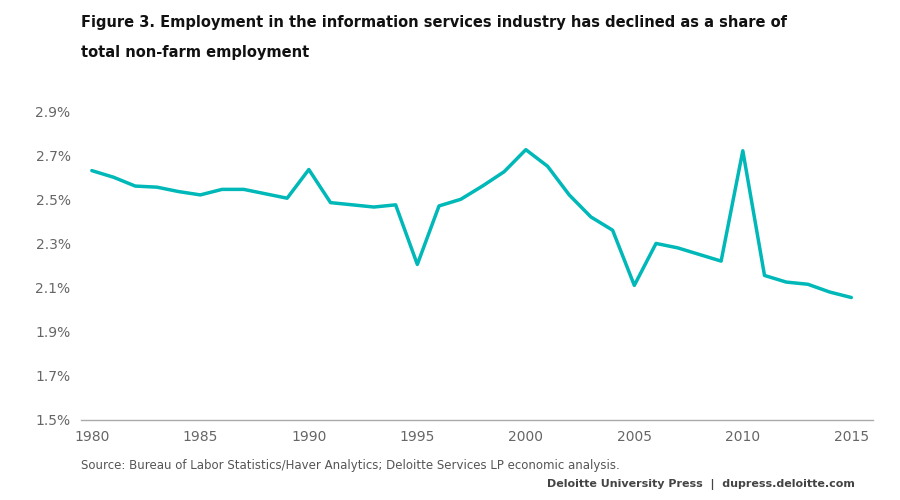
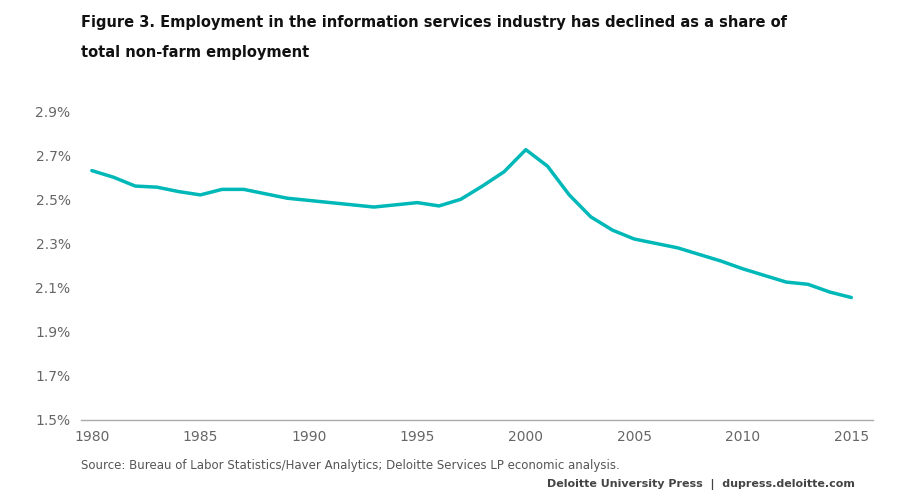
1990: 2.635% -> 2.495%
1995: 2.205% -> 2.485%
2005: 2.110% -> 2.320%
2010: 2.720% -> 2.185%
